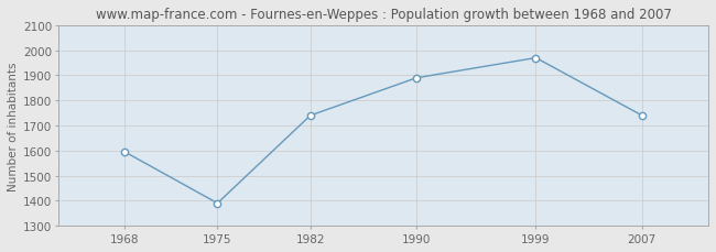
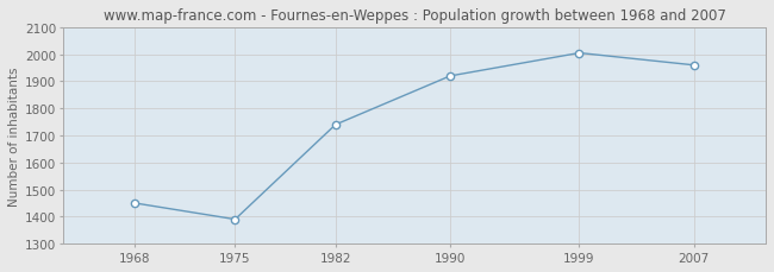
1968: 1595 -> 1450
1990: 1890 -> 1920
1999: 1970 -> 2005
2007: 1740 -> 1960
